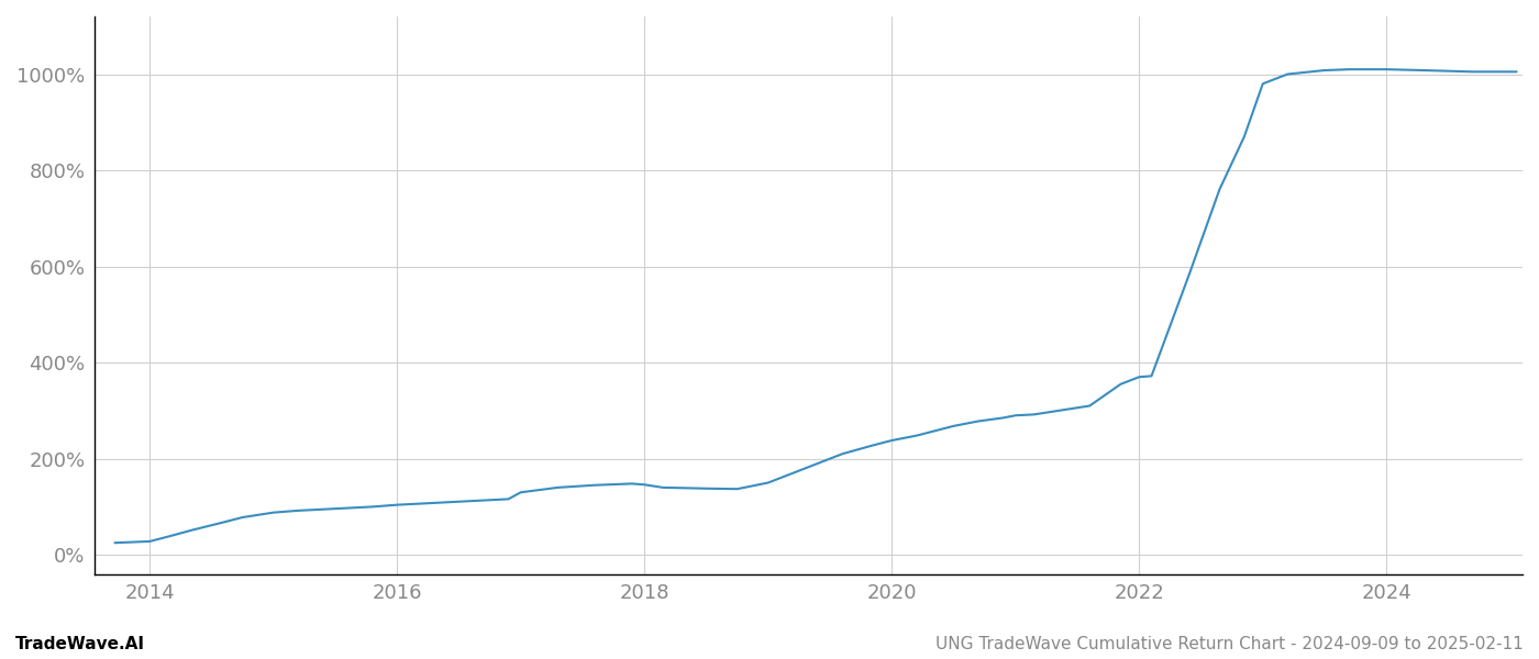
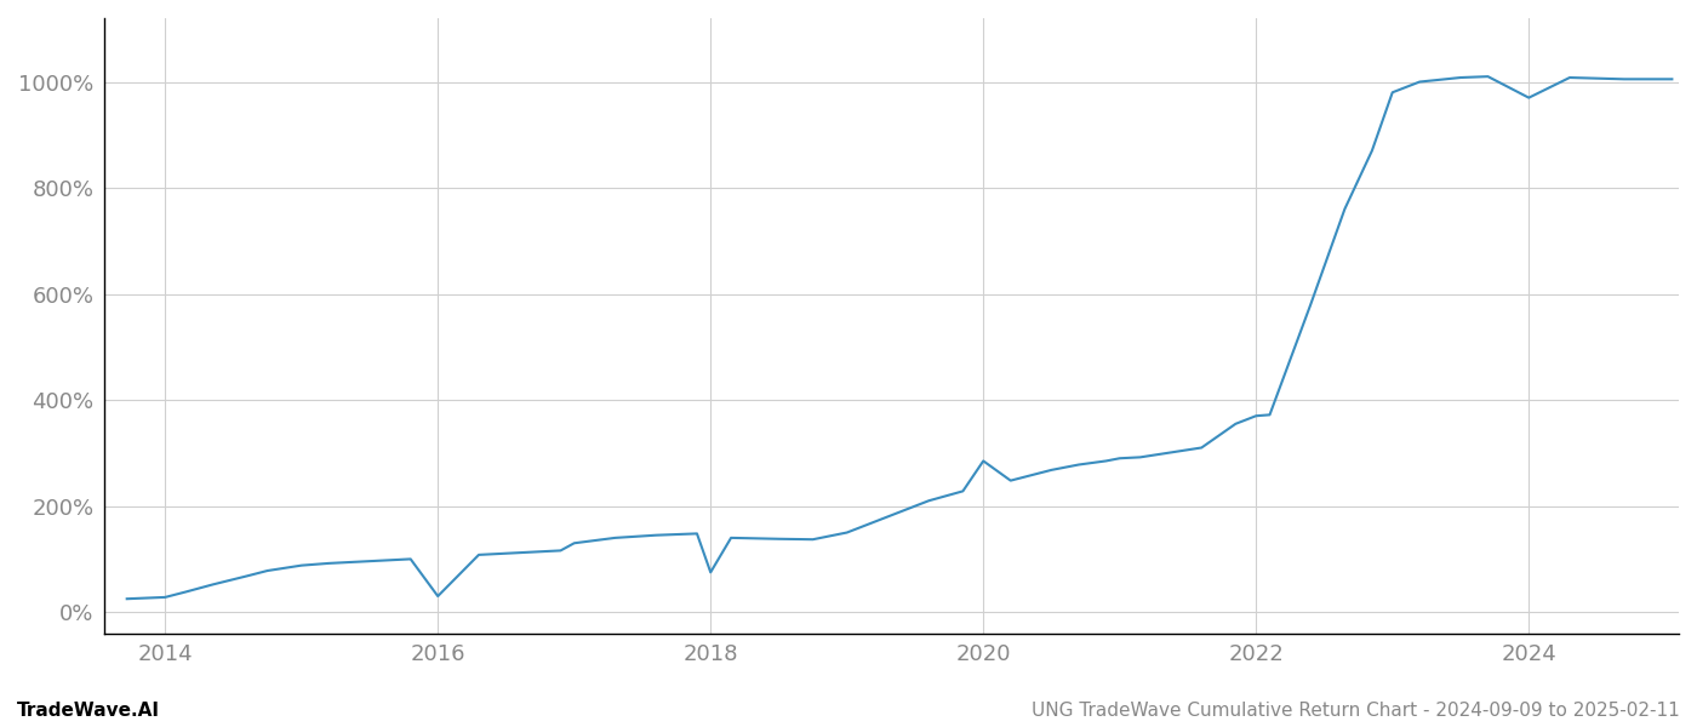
2016: 104% -> 30%
2018: 146% -> 75%
2020: 238% -> 285%
2024: 1010% -> 970%
